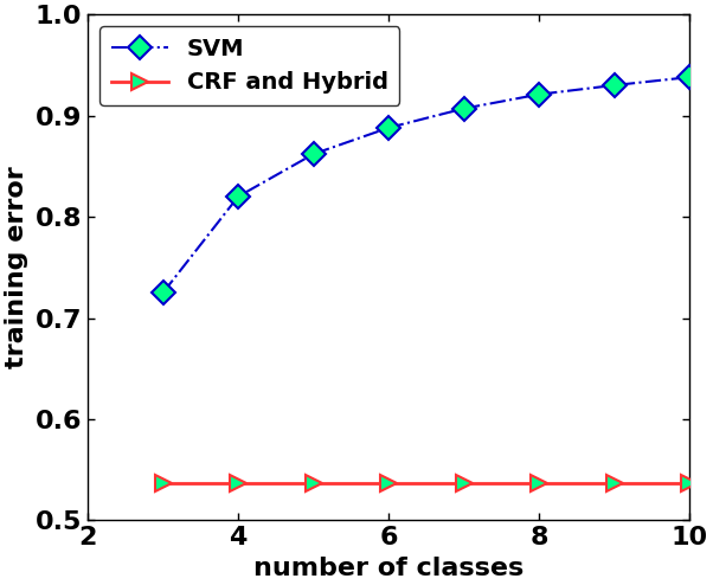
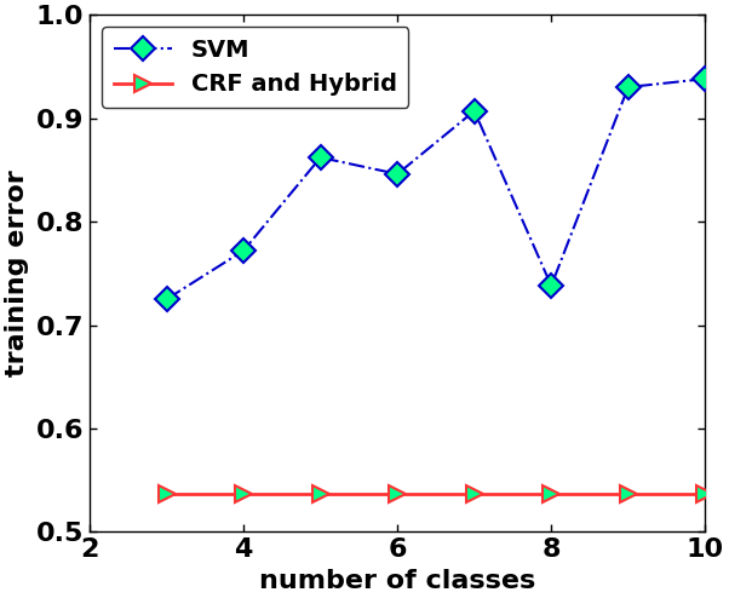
SVM/4: 0.820 -> 0.772
SVM/6: 0.888 -> 0.846
SVM/8: 0.921 -> 0.738
